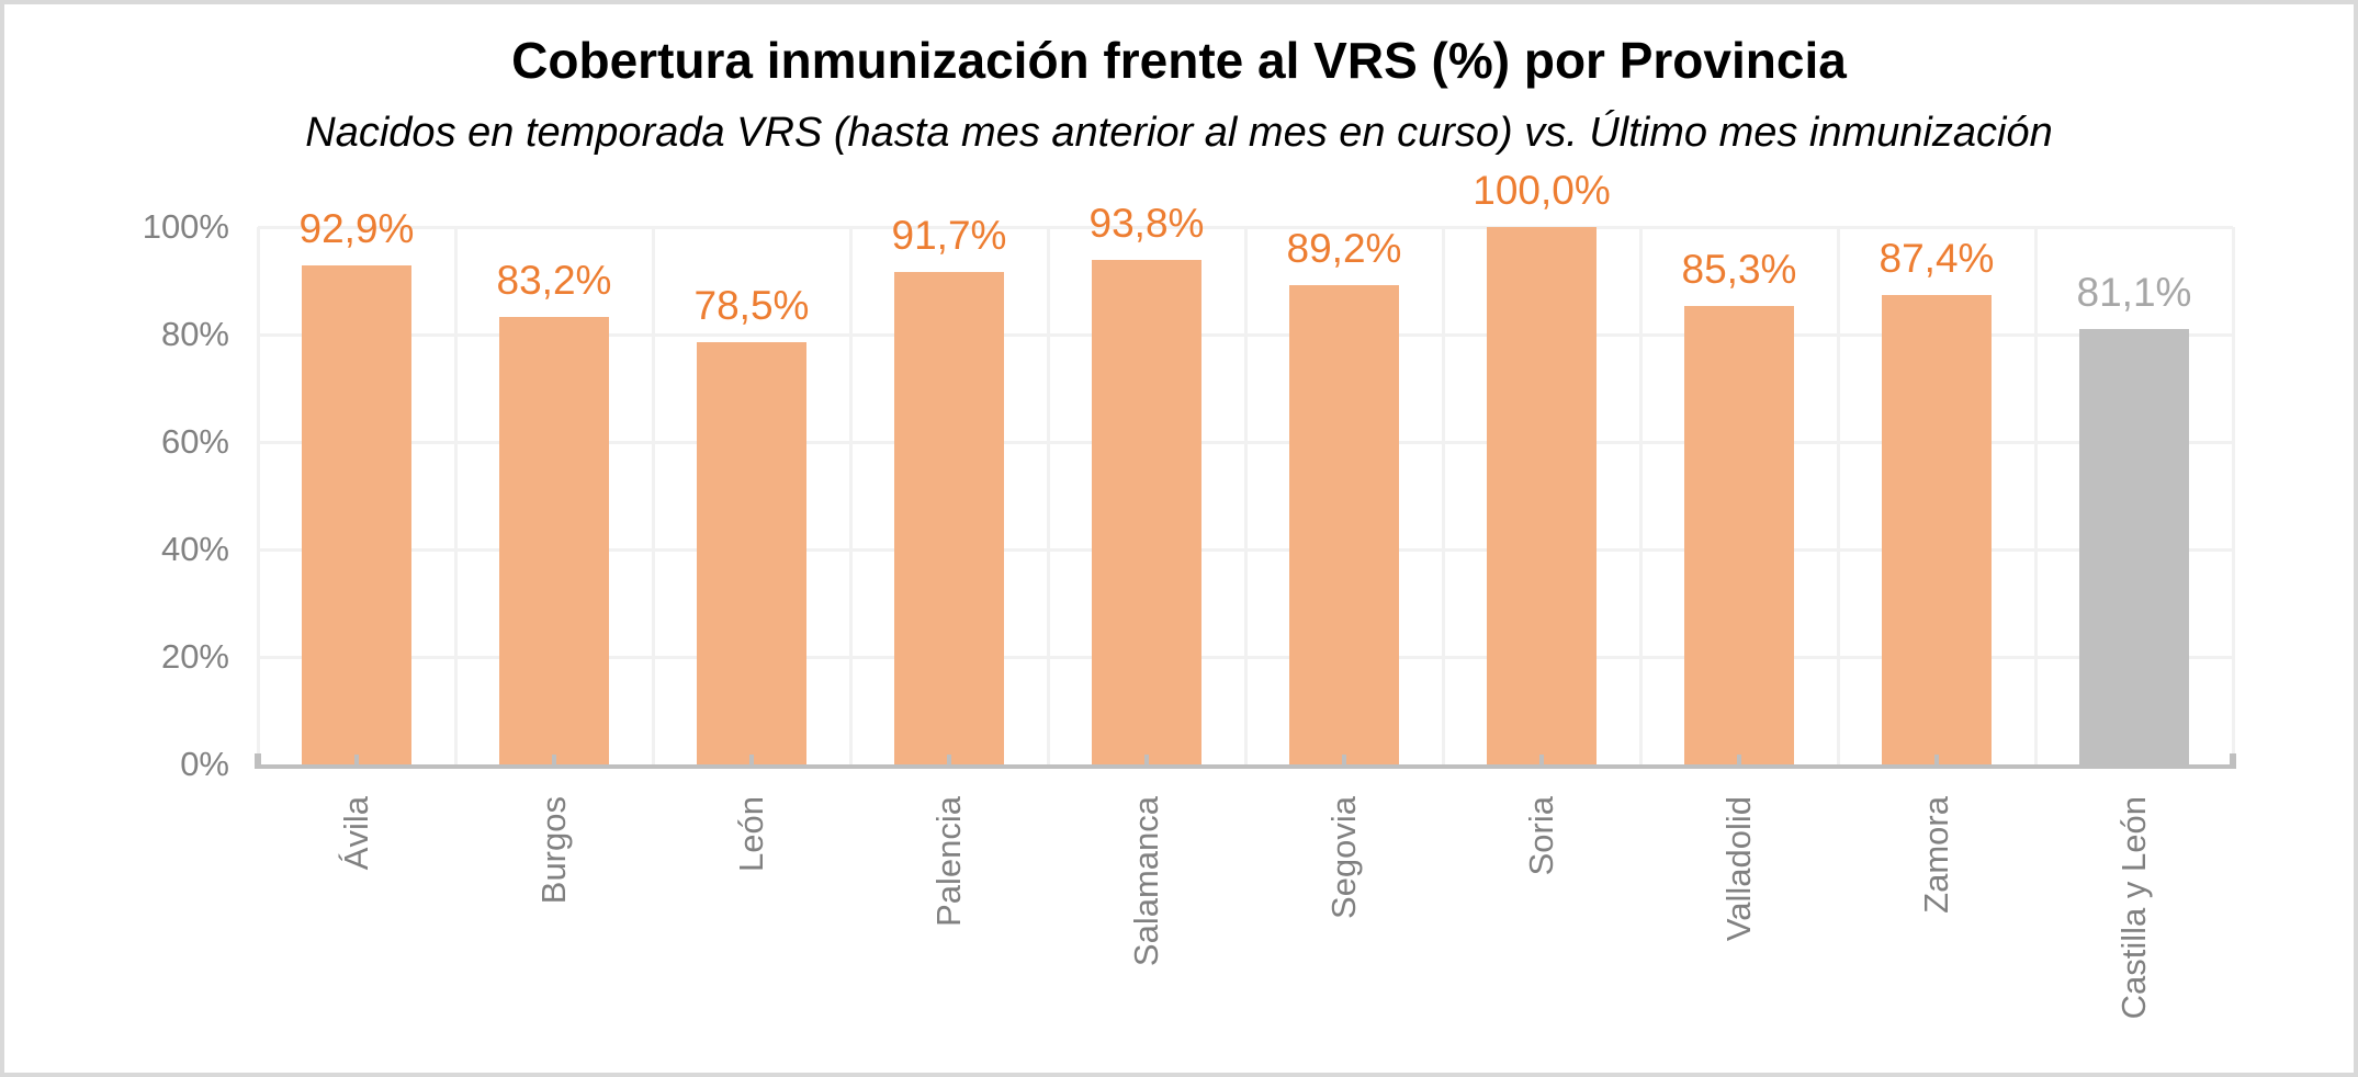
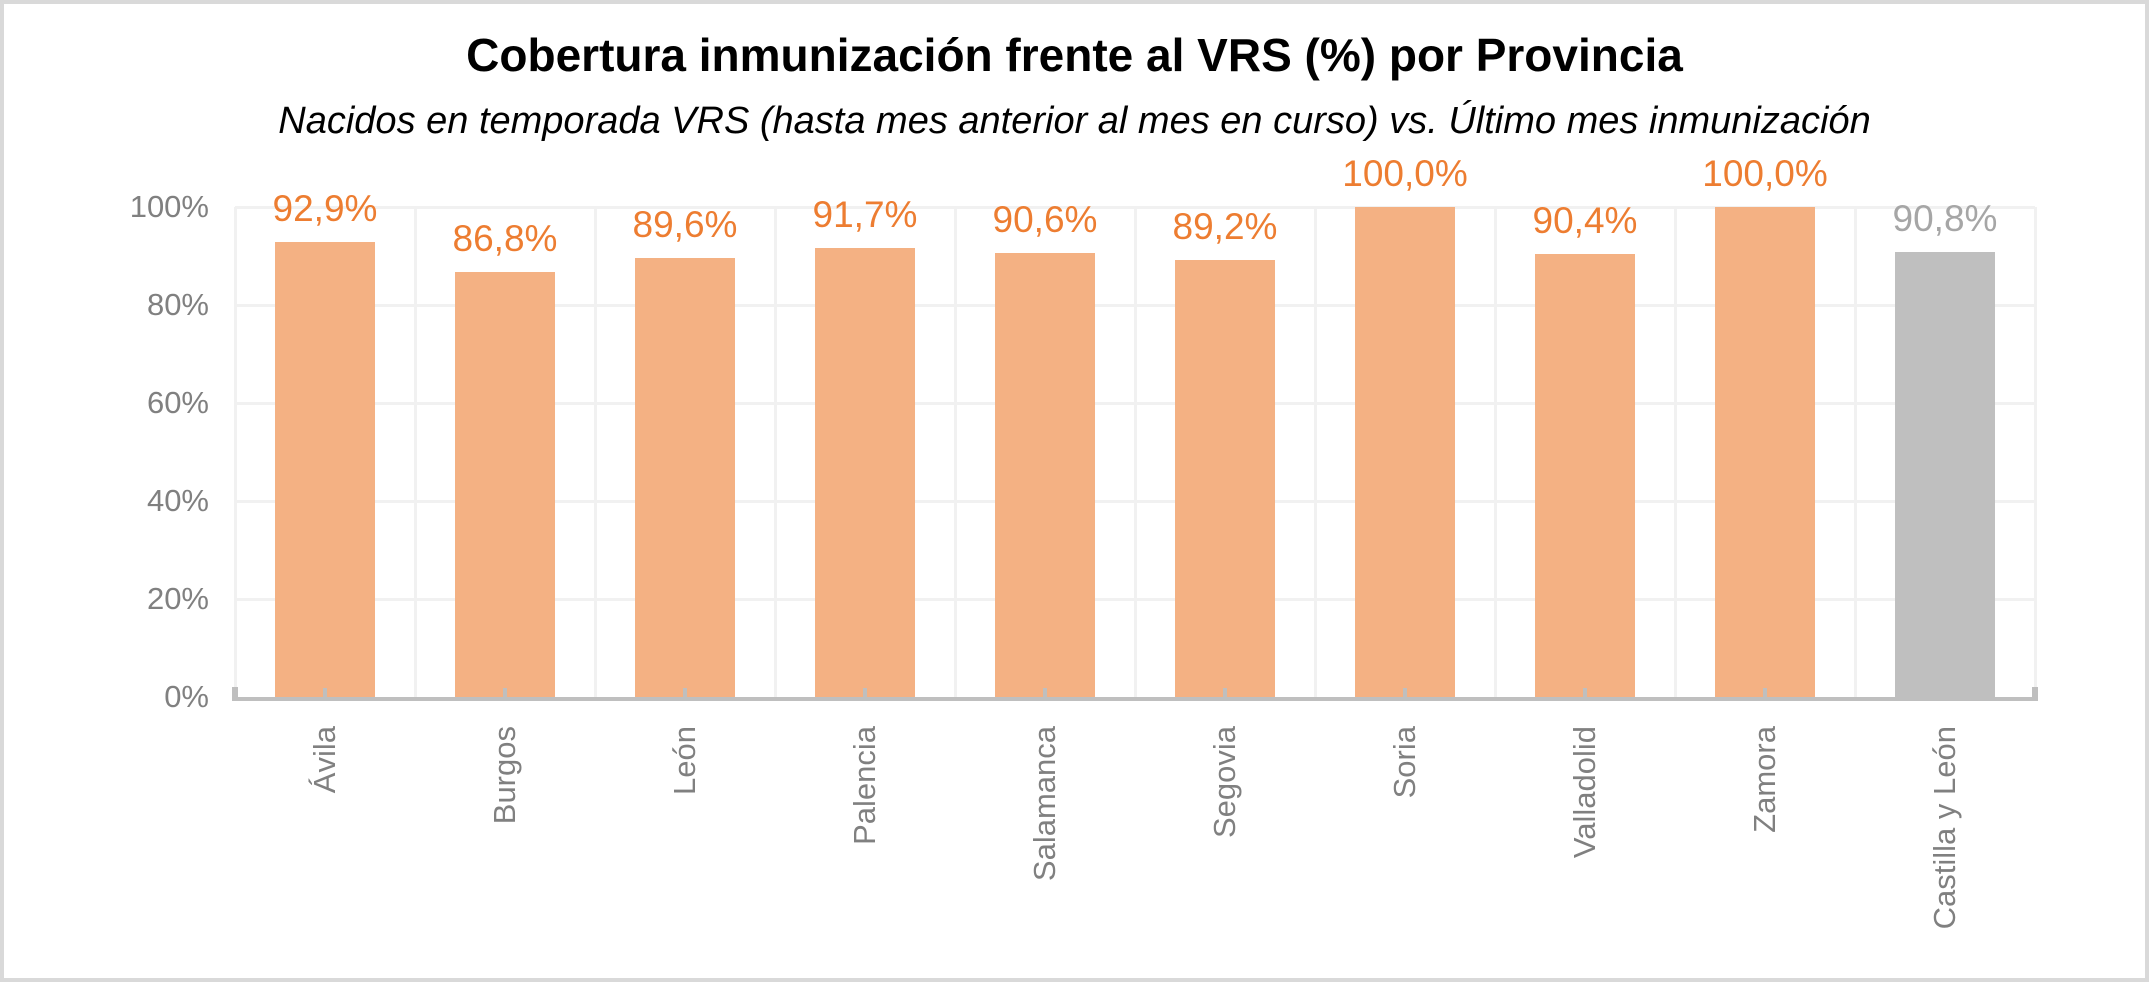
Burgos: 83,2% -> 86,8%
León: 78,5% -> 89,6%
Salamanca: 93,8% -> 90,6%
Valladolid: 85,3% -> 90,4%
Zamora: 87,4% -> 100,0%
Castilla y León: 81,1% -> 90,8%
